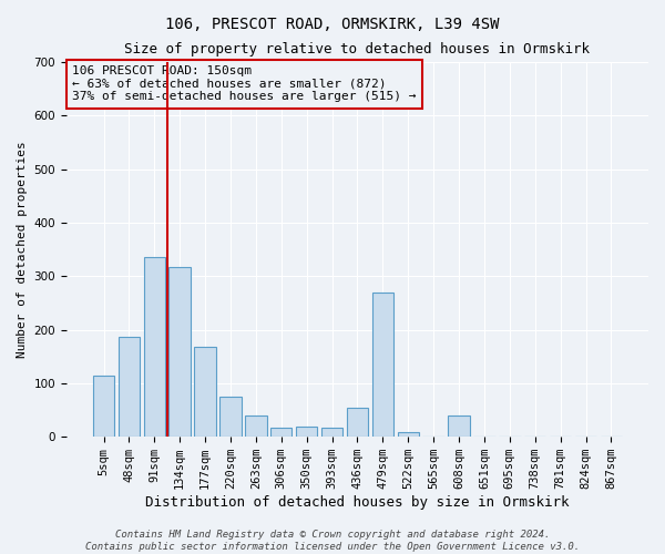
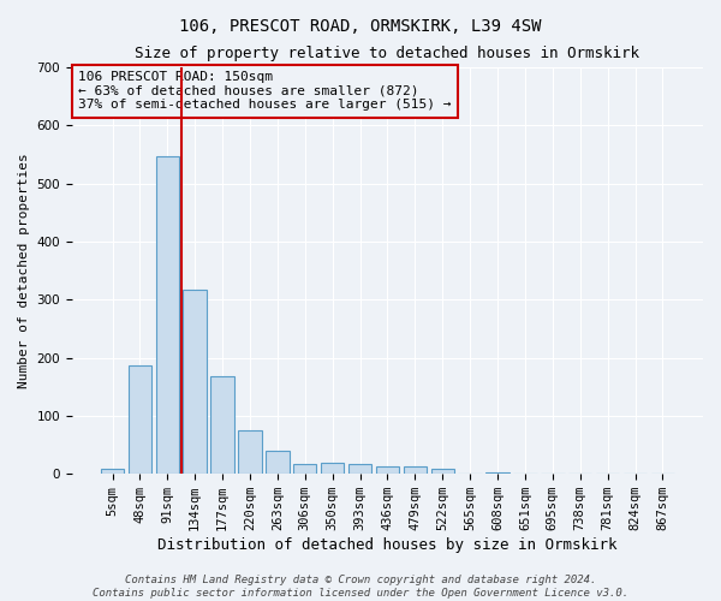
5sqm: 115 -> 8
91sqm: 335 -> 547
436sqm: 55 -> 12
479sqm: 270 -> 12
608sqm: 40 -> 3
